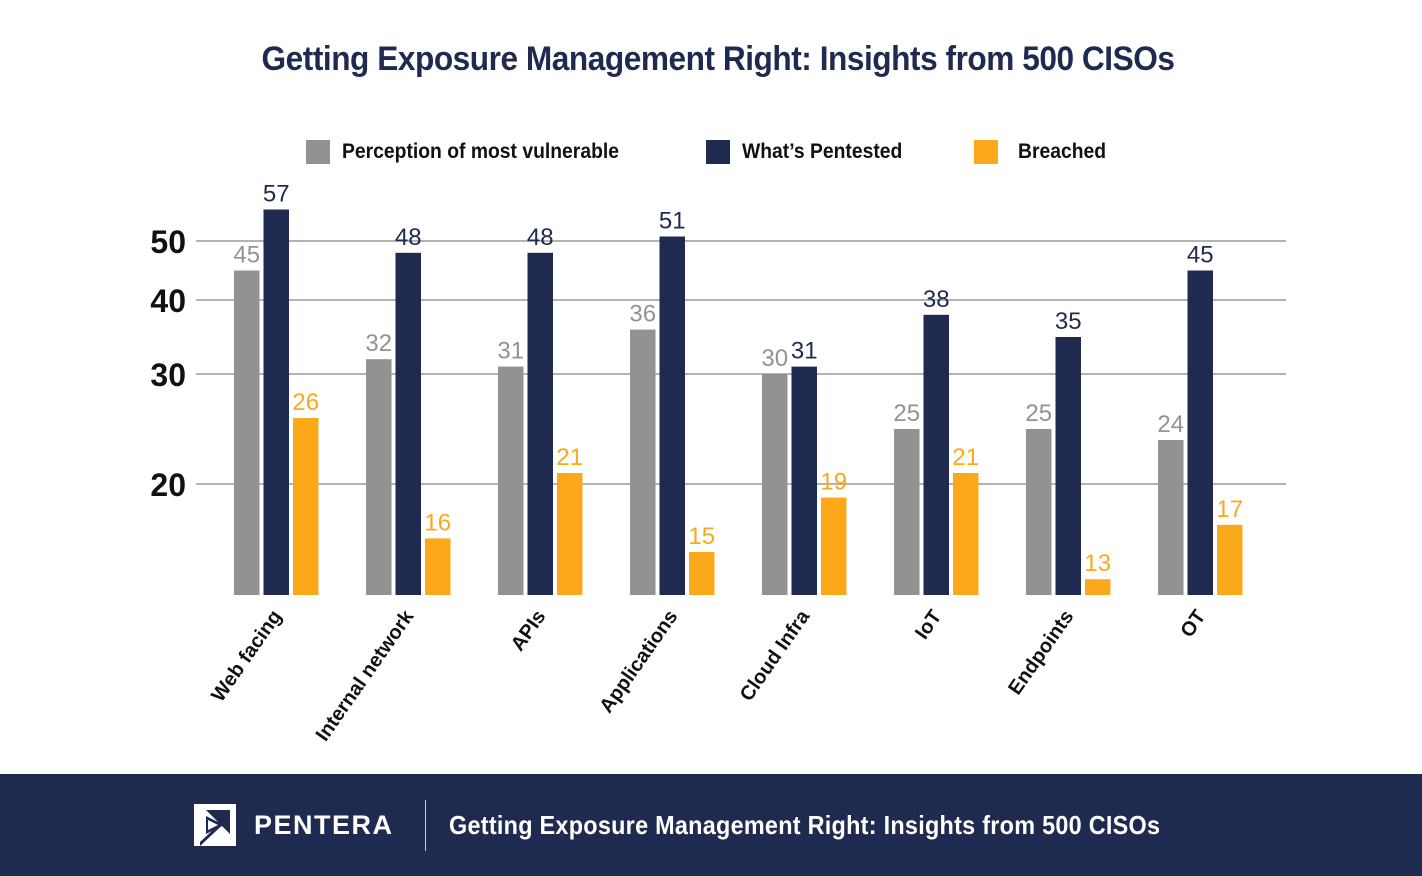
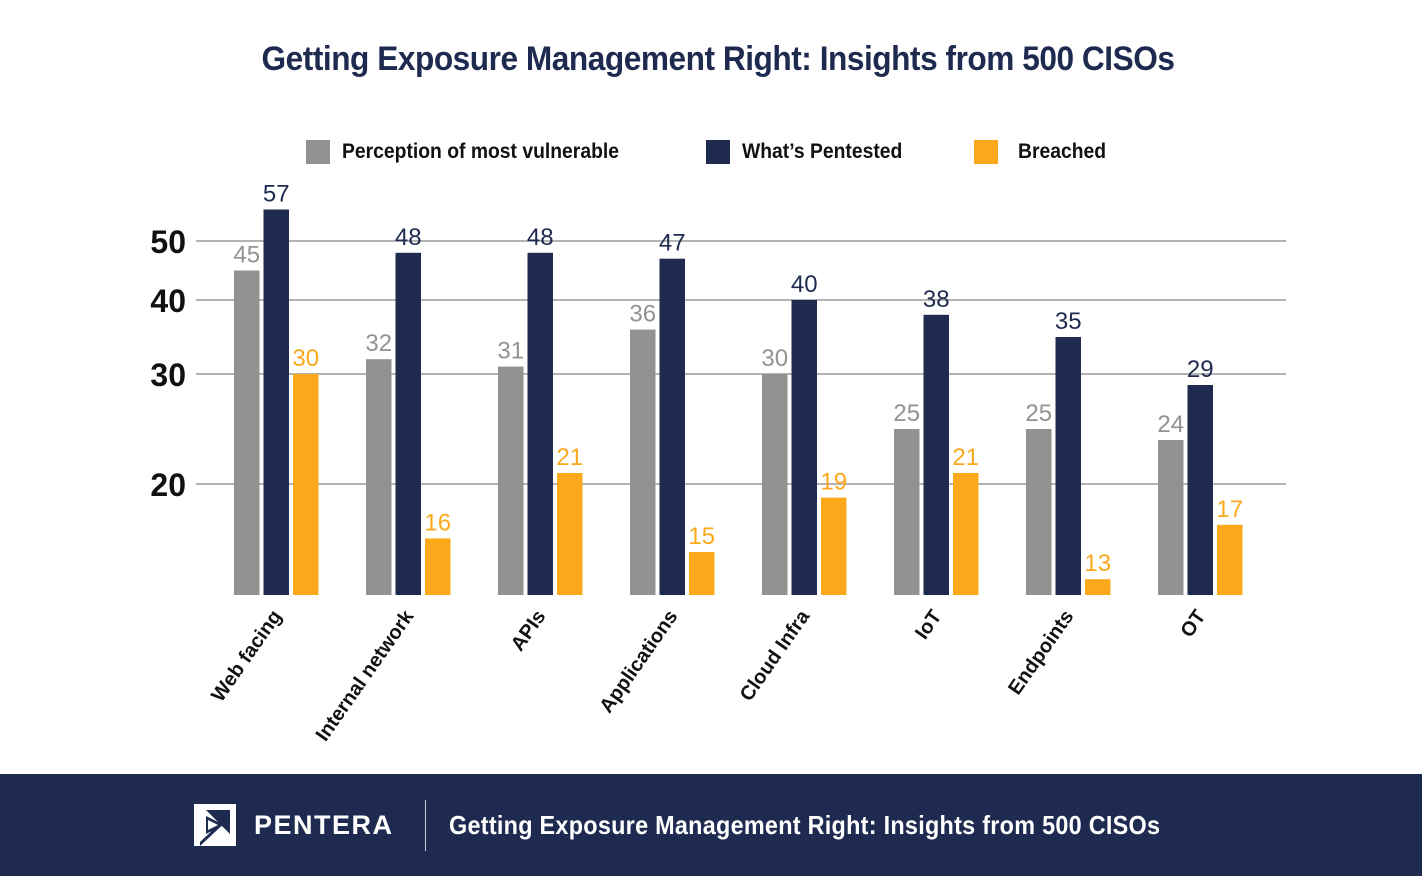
Breached/Web facing: 26 -> 30
What’s Pentested/Applications: 51 -> 47
What’s Pentested/Cloud Infra: 31 -> 40
What’s Pentested/OT: 45 -> 29
